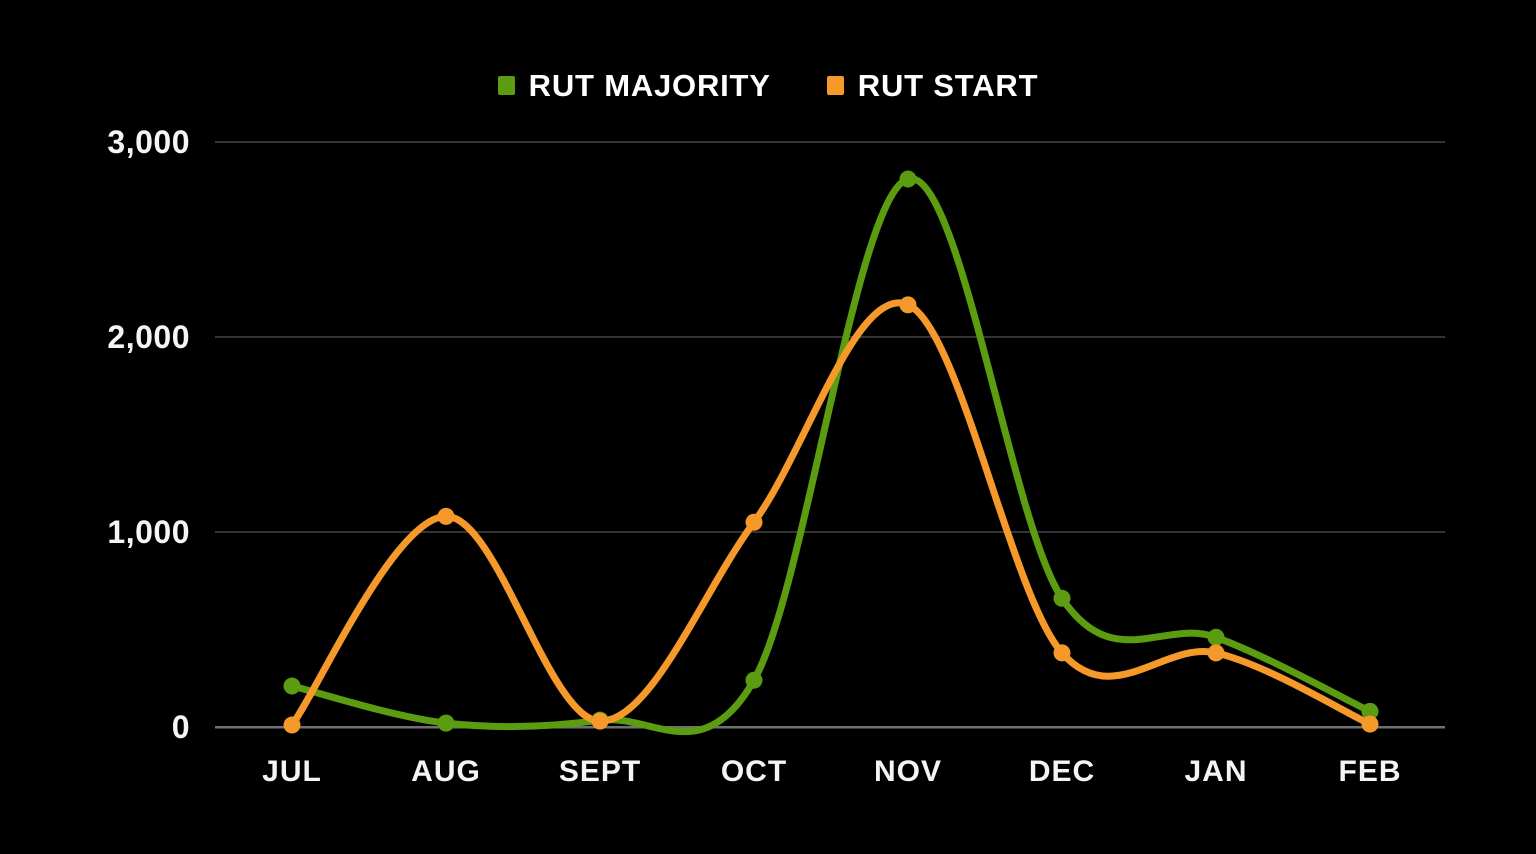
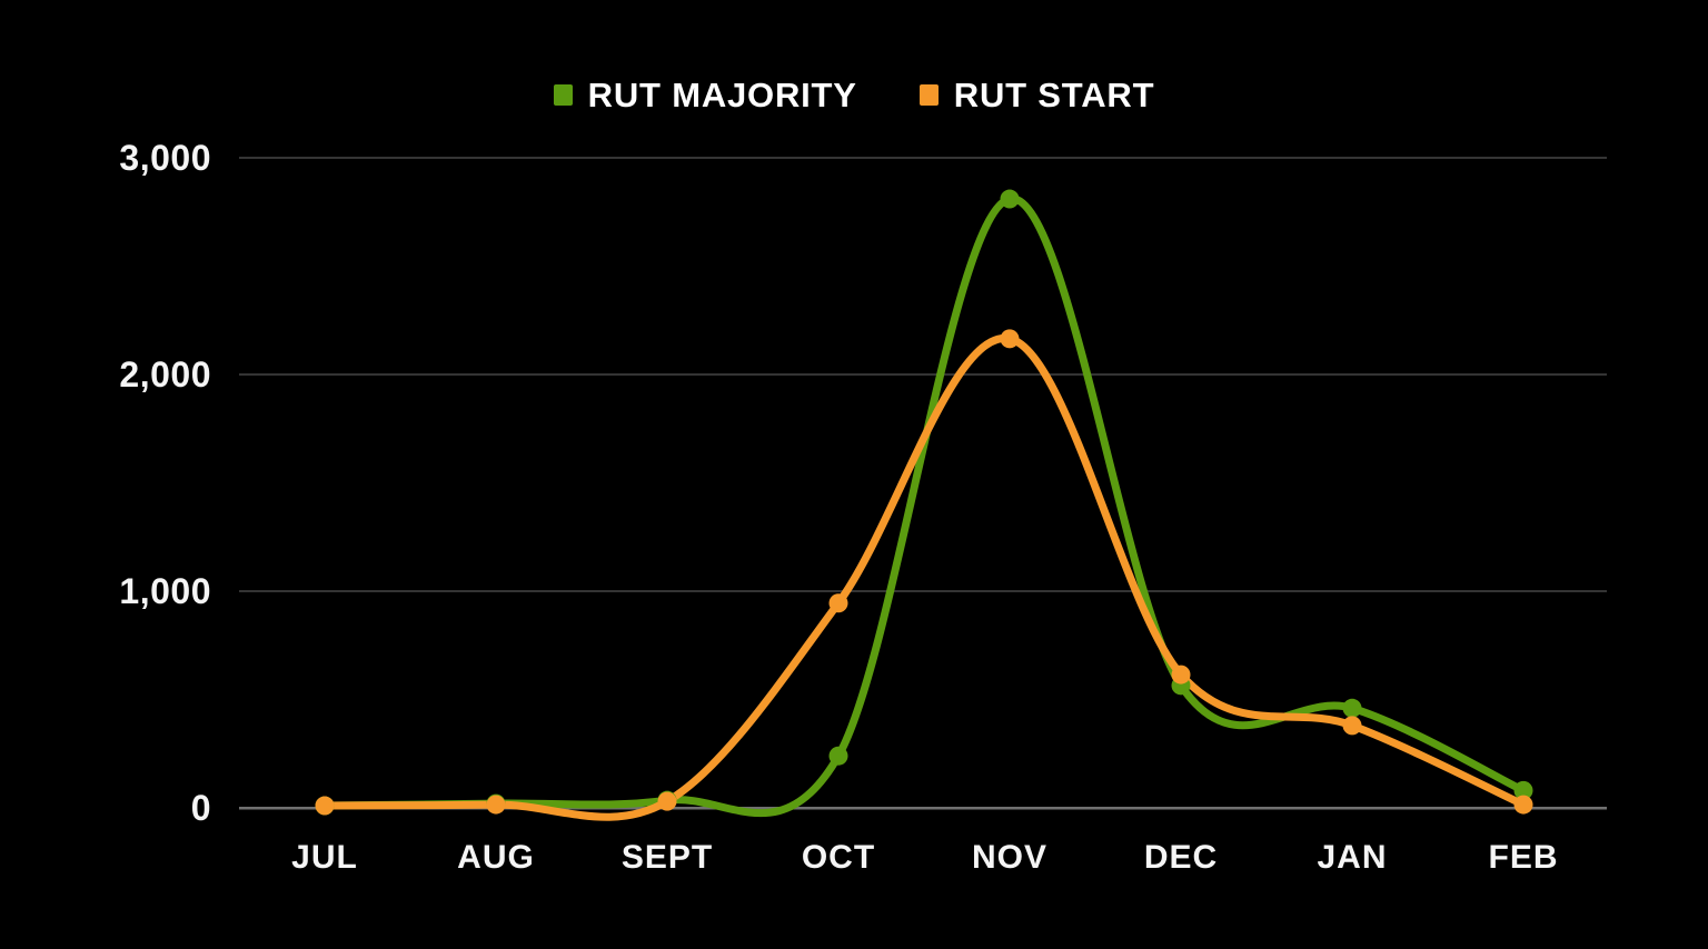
RUT MAJORITY/JUL: 210 -> 10
RUT START/AUG: 1080 -> 20
RUT START/OCT: 1050 -> 940
RUT MAJORITY/DEC: 660 -> 560
RUT START/DEC: 380 -> 620
